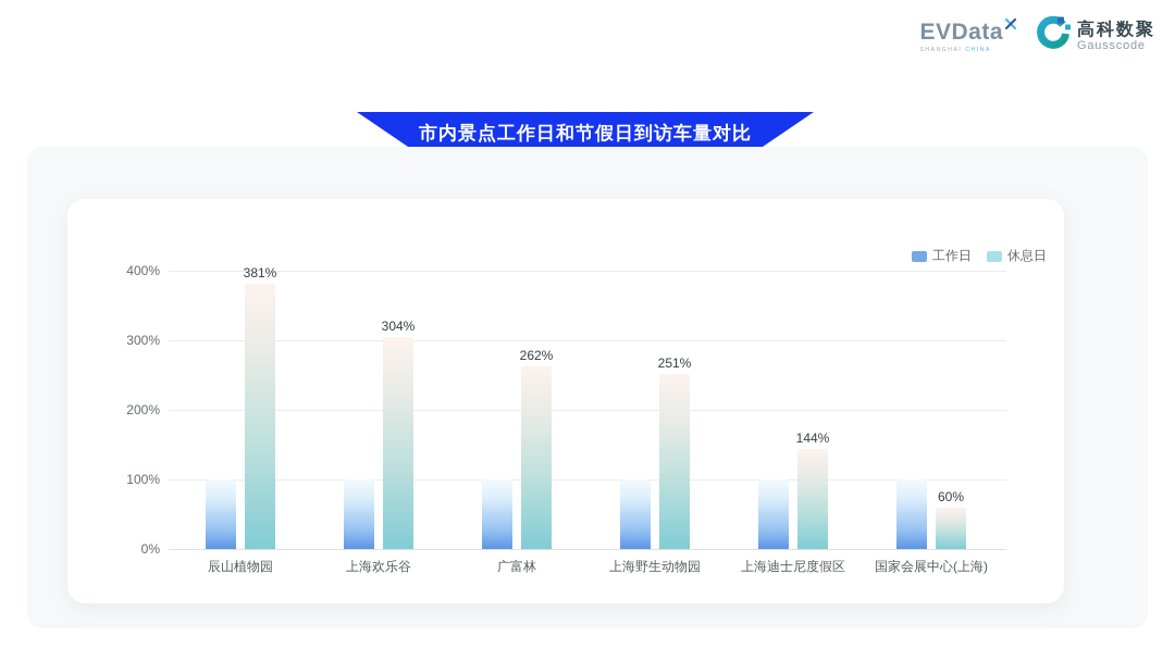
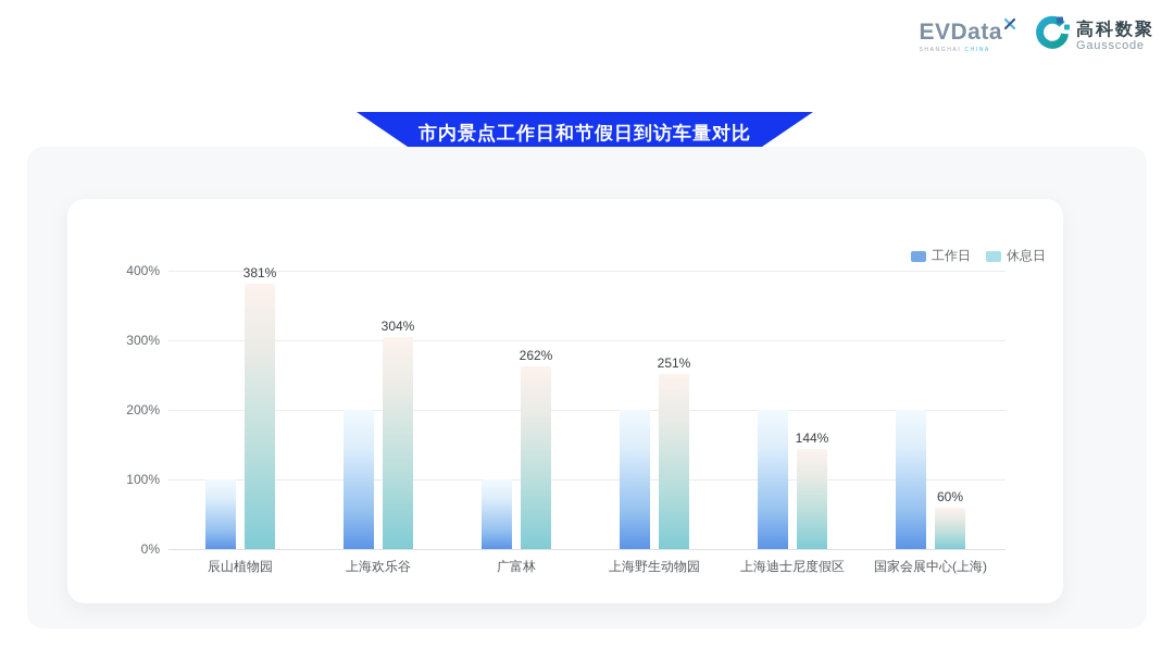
工作日/上海欢乐谷: 100% -> 200%
工作日/上海野生动物园: 100% -> 200%
工作日/上海迪士尼度假区: 100% -> 200%
工作日/国家会展中心(上海): 100% -> 200%
